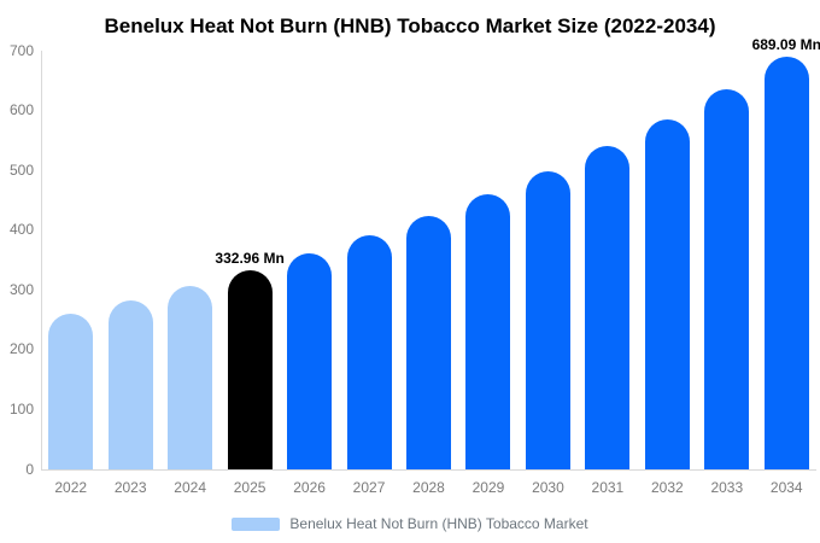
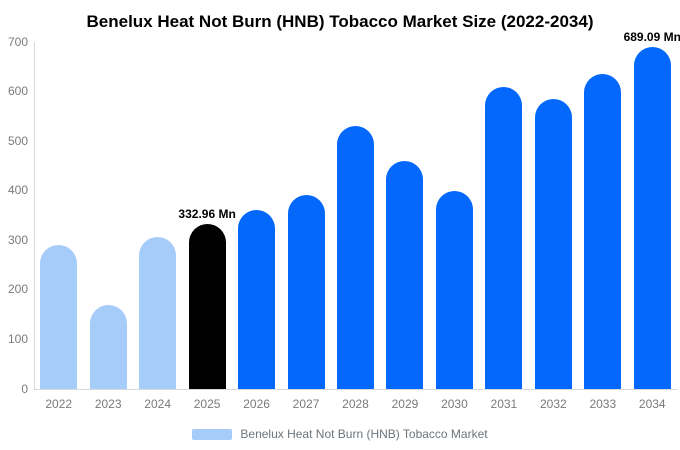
2022: 260 -> 290
2023: 280 -> 170
2028: 420 -> 530
2030: 500 -> 400
2031: 540 -> 610
